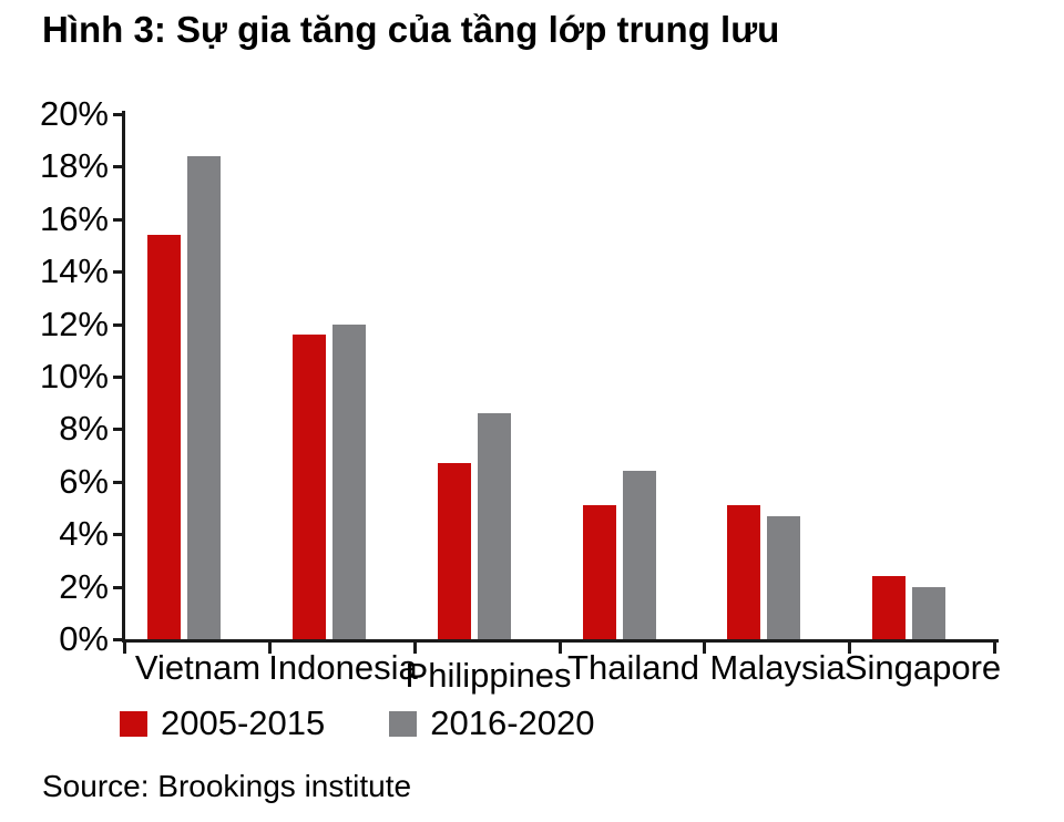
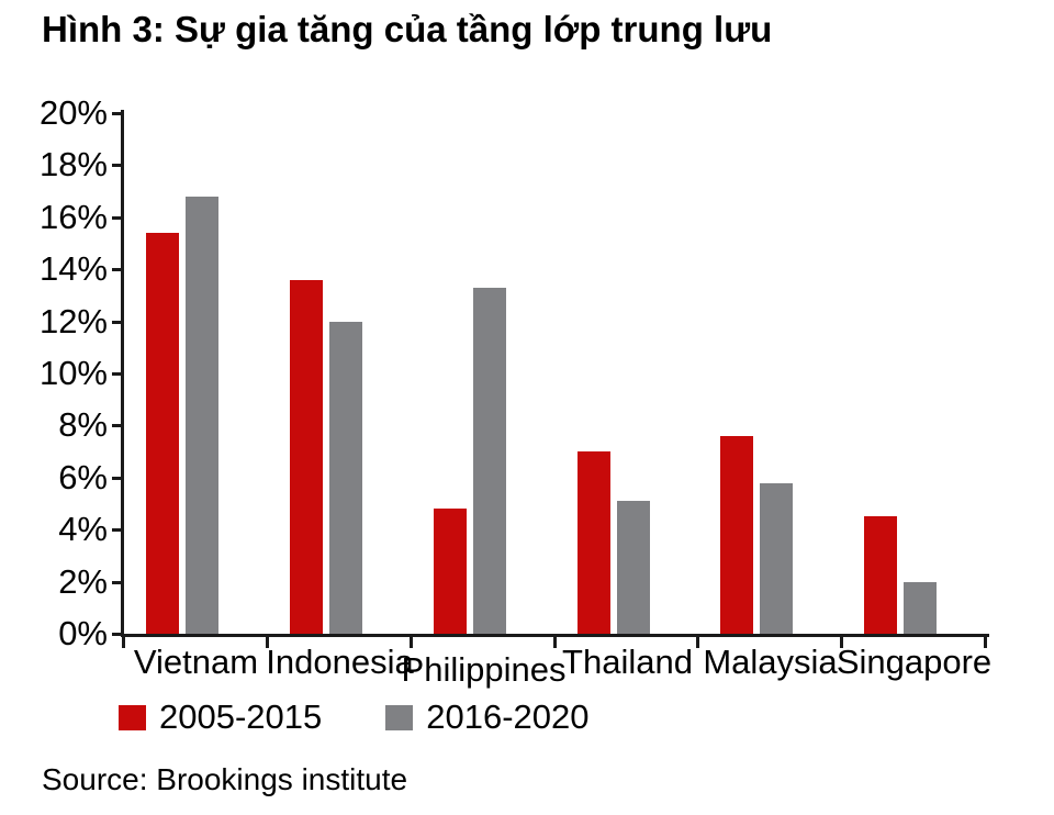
2016-2020/Vietnam: 18.4% -> 16.8%
2005-2015/Indonesia: 11.6% -> 13.6%
2005-2015/Philippines: 6.7% -> 4.8%
2016-2020/Philippines: 8.6% -> 13.3%
2005-2015/Thailand: 5.1% -> 7.0%
2016-2020/Thailand: 6.4% -> 5.1%
2005-2015/Malaysia: 5.1% -> 7.6%
2016-2020/Malaysia: 4.7% -> 5.8%
2005-2015/Singapore: 2.4% -> 4.5%
